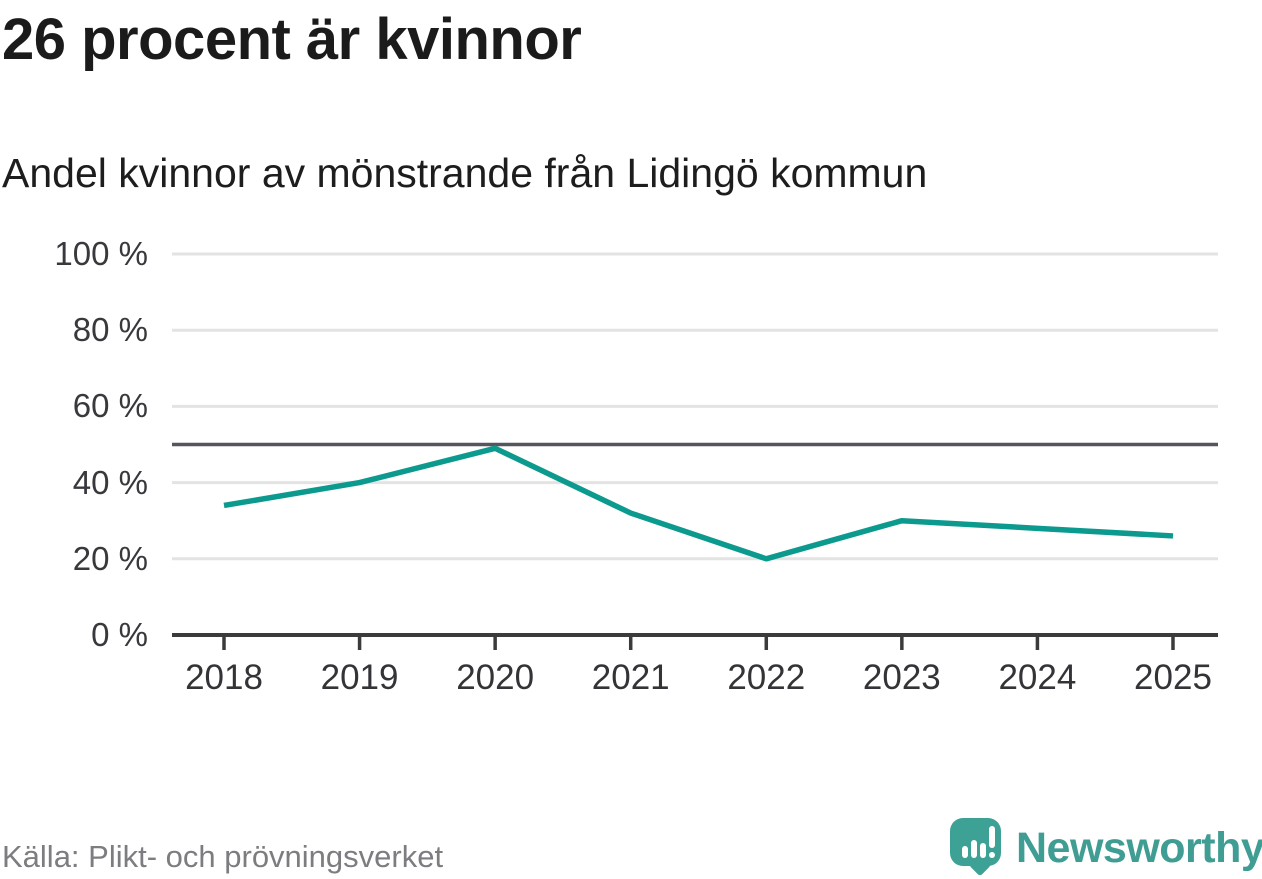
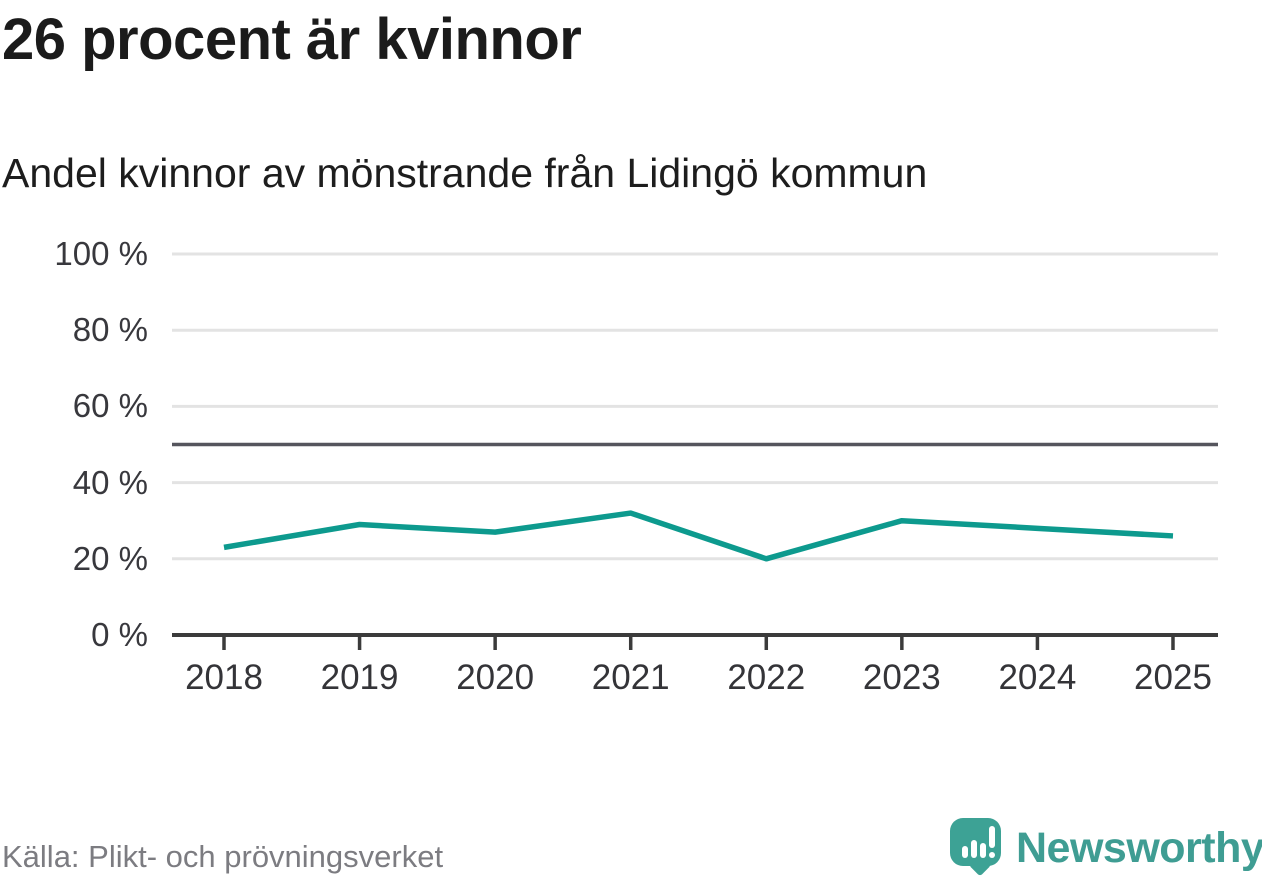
2018: 34% -> 23%
2019: 40% -> 29%
2020: 49% -> 27%
